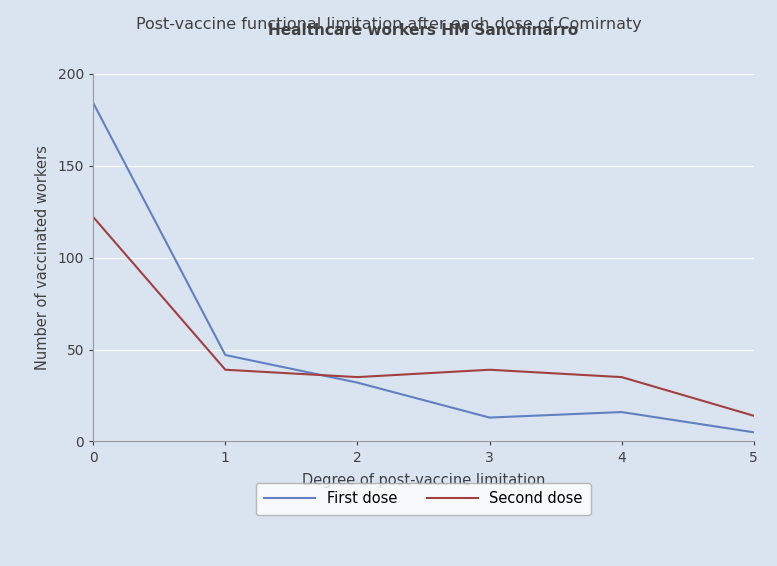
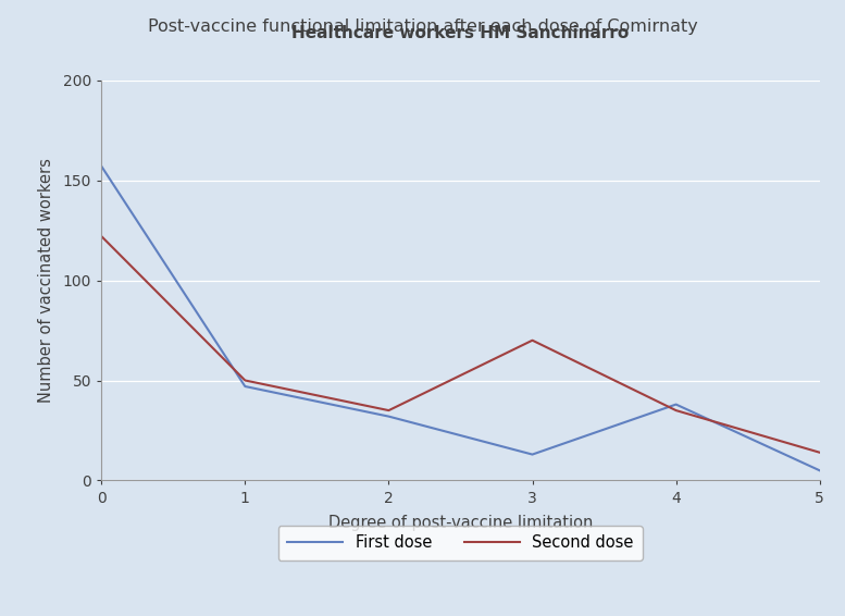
First dose/0: 184 -> 157
Second dose/1: 39 -> 50
Second dose/3: 39 -> 70
First dose/4: 16 -> 38
